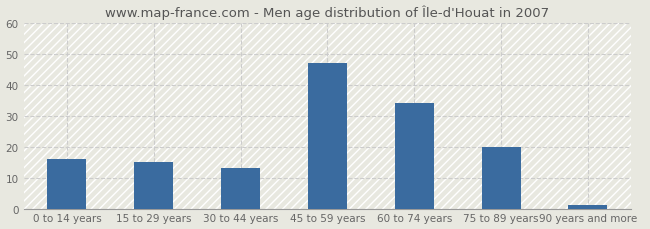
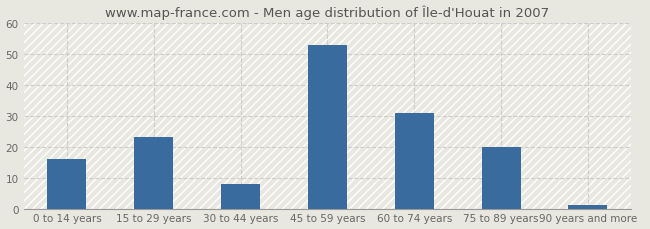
15 to 29 years: 15 -> 23
30 to 44 years: 13 -> 8
45 to 59 years: 47 -> 53
60 to 74 years: 34 -> 31
